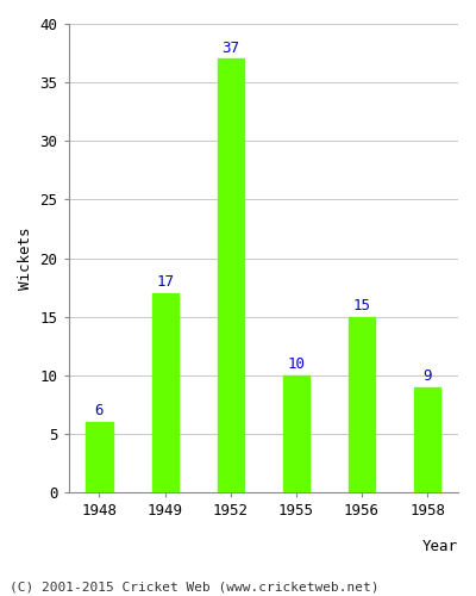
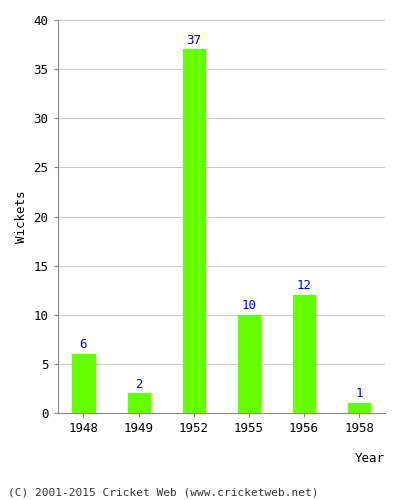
1949: 17 -> 2
1956: 15 -> 12
1958: 9 -> 1
